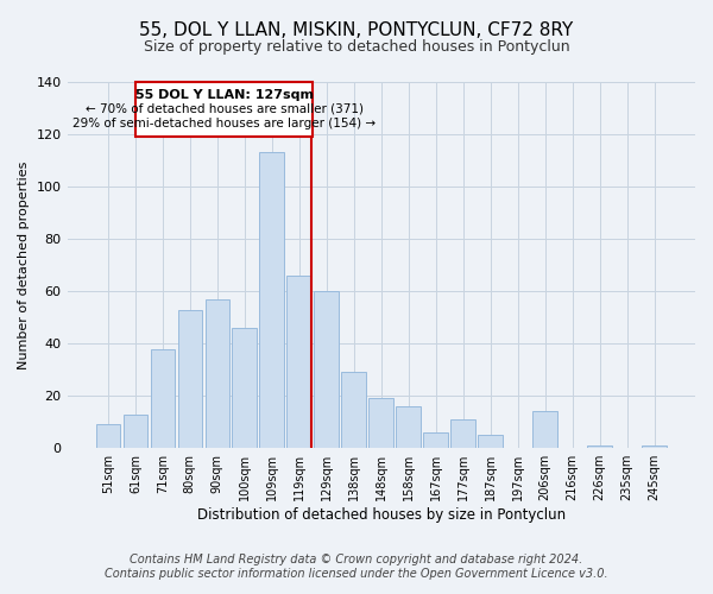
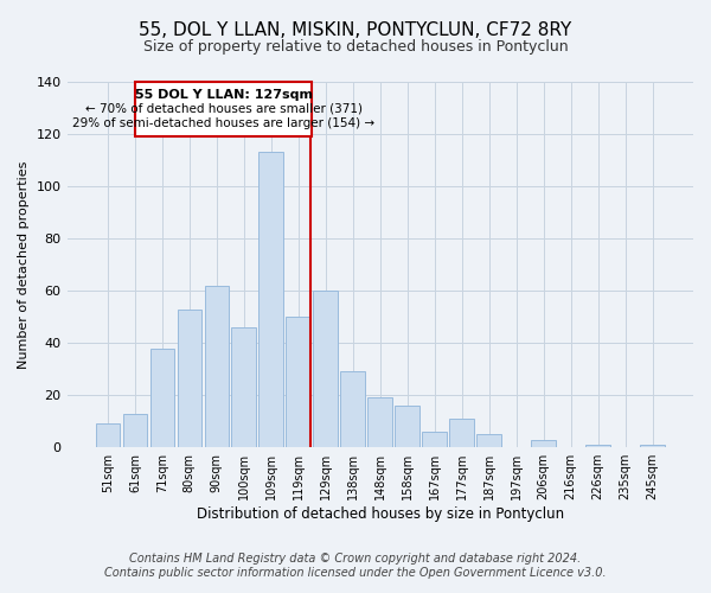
90sqm: 57 -> 62
119sqm: 66 -> 50
206sqm: 14 -> 3
